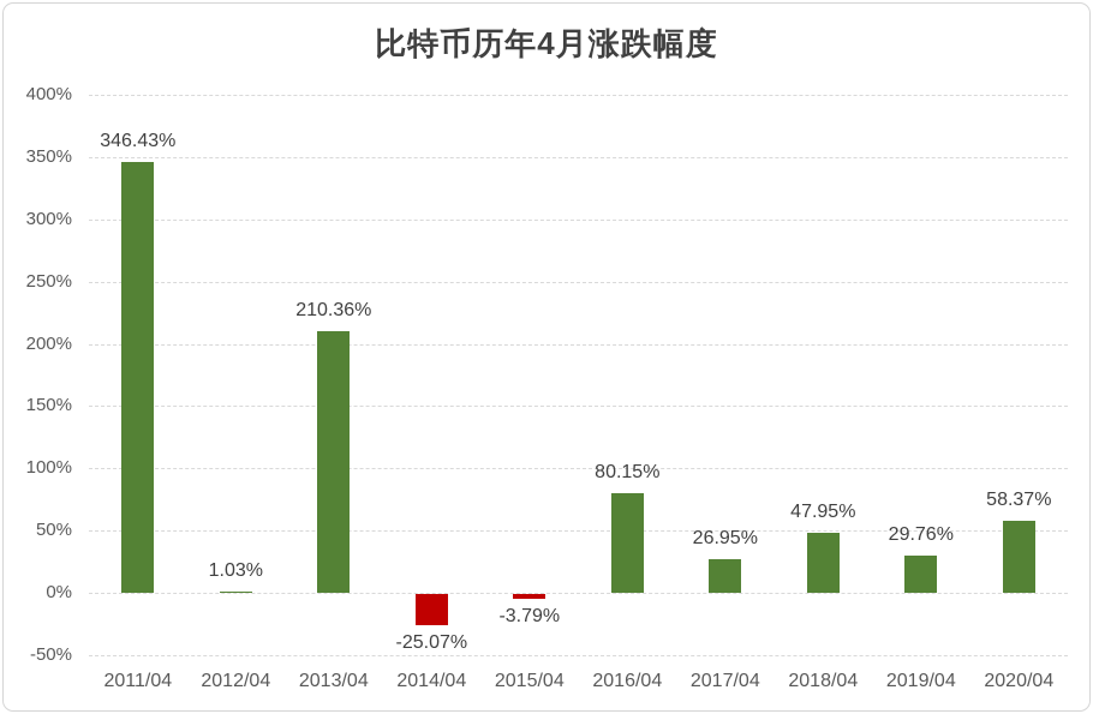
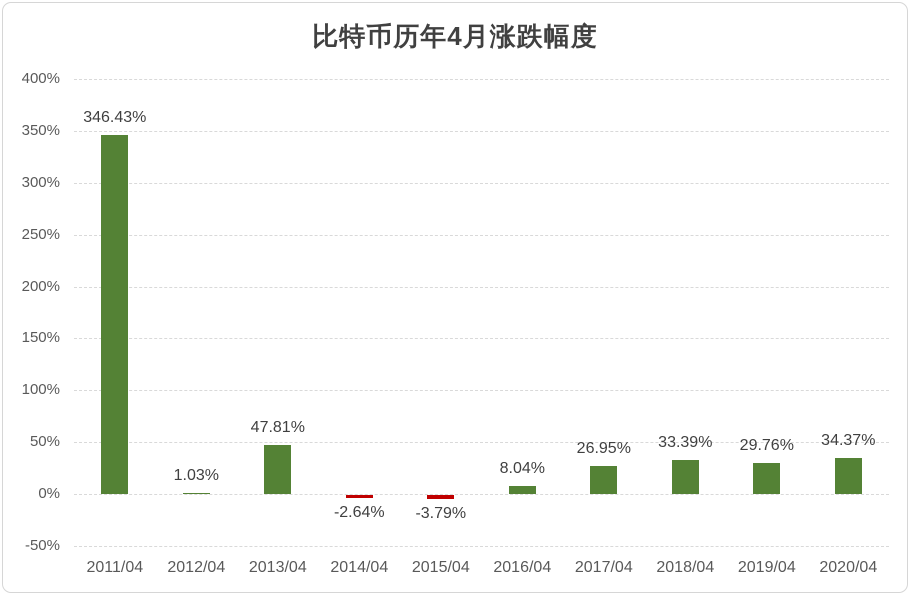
2013/04: 210.36% -> 47.81%
2014/04: -25.07% -> -2.64%
2016/04: 80.15% -> 8.04%
2018/04: 47.95% -> 33.39%
2020/04: 58.37% -> 34.37%
